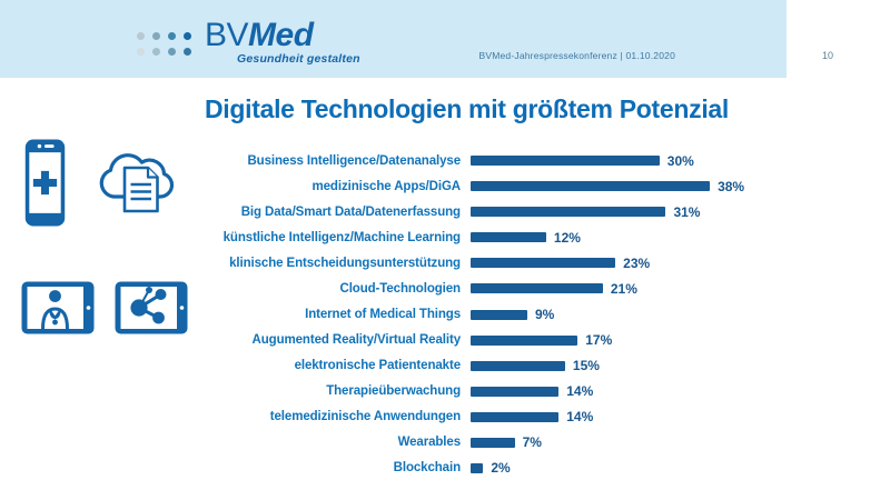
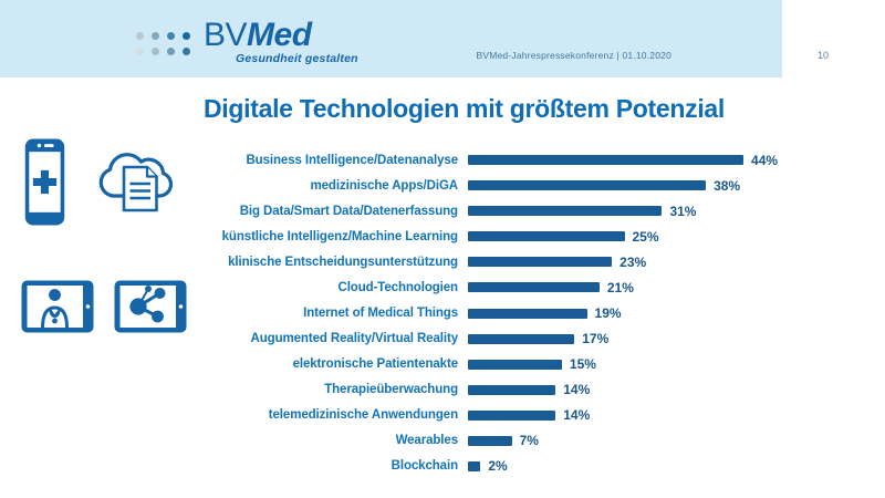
Business Intelligence/Datenanalyse: 30% -> 44%
künstliche Intelligenz/Machine Learning: 12% -> 25%
Internet of Medical Things: 9% -> 19%
